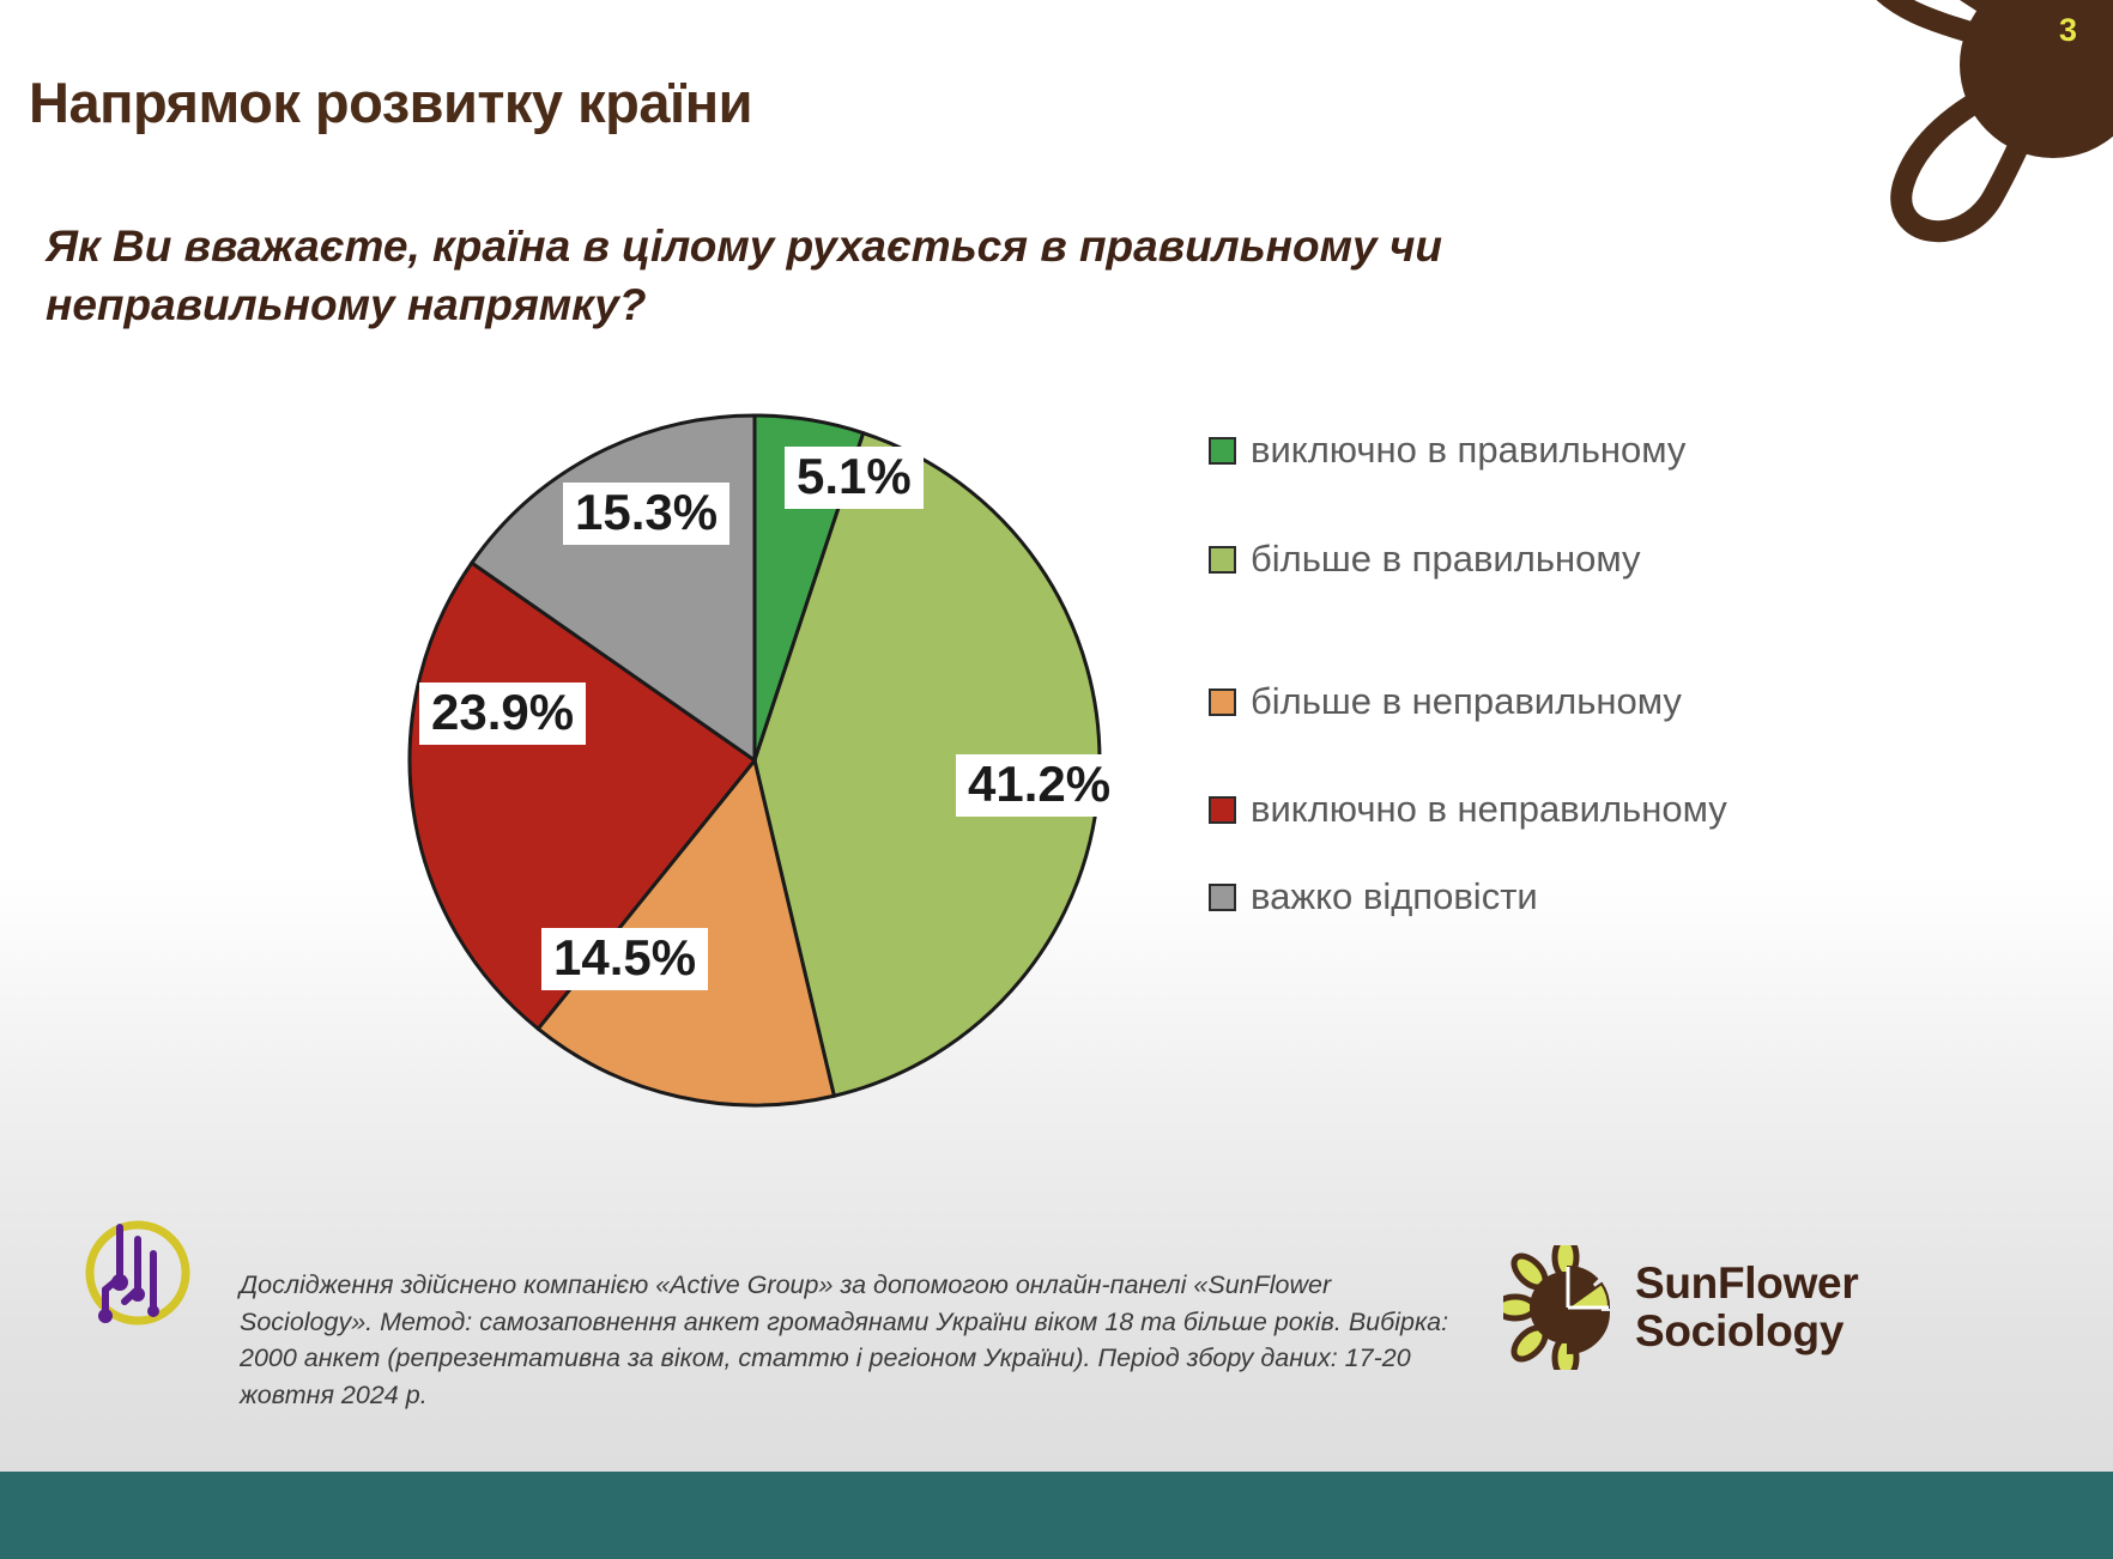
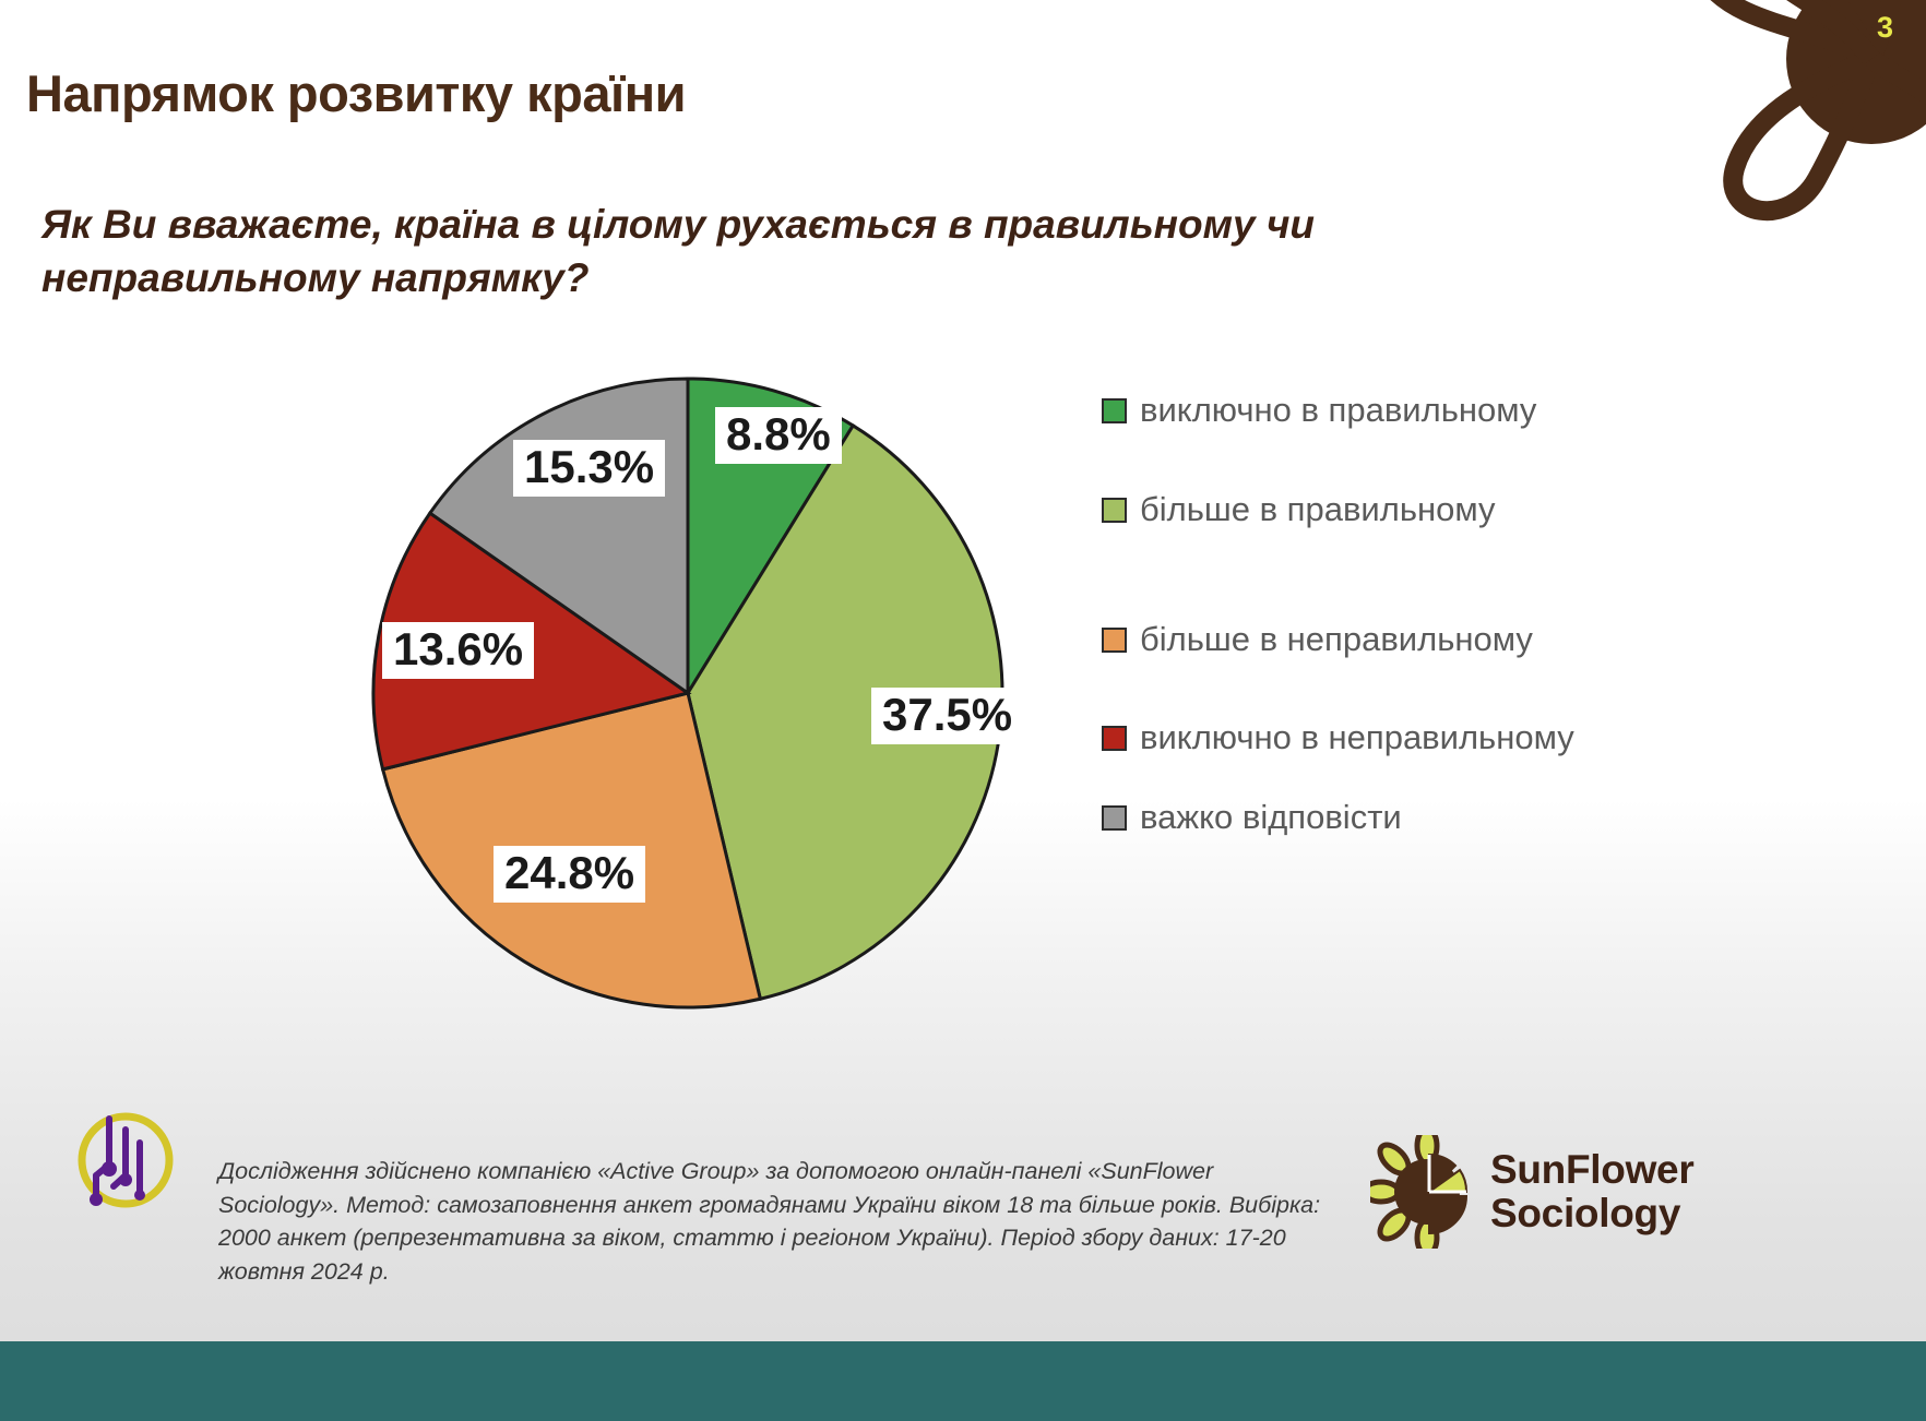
виключно в правильному: 5.1% -> 8.8%
більше в правильному: 41.2% -> 37.5%
більше в неправильному: 14.5% -> 24.8%
виключно в неправильному: 23.9% -> 13.6%
